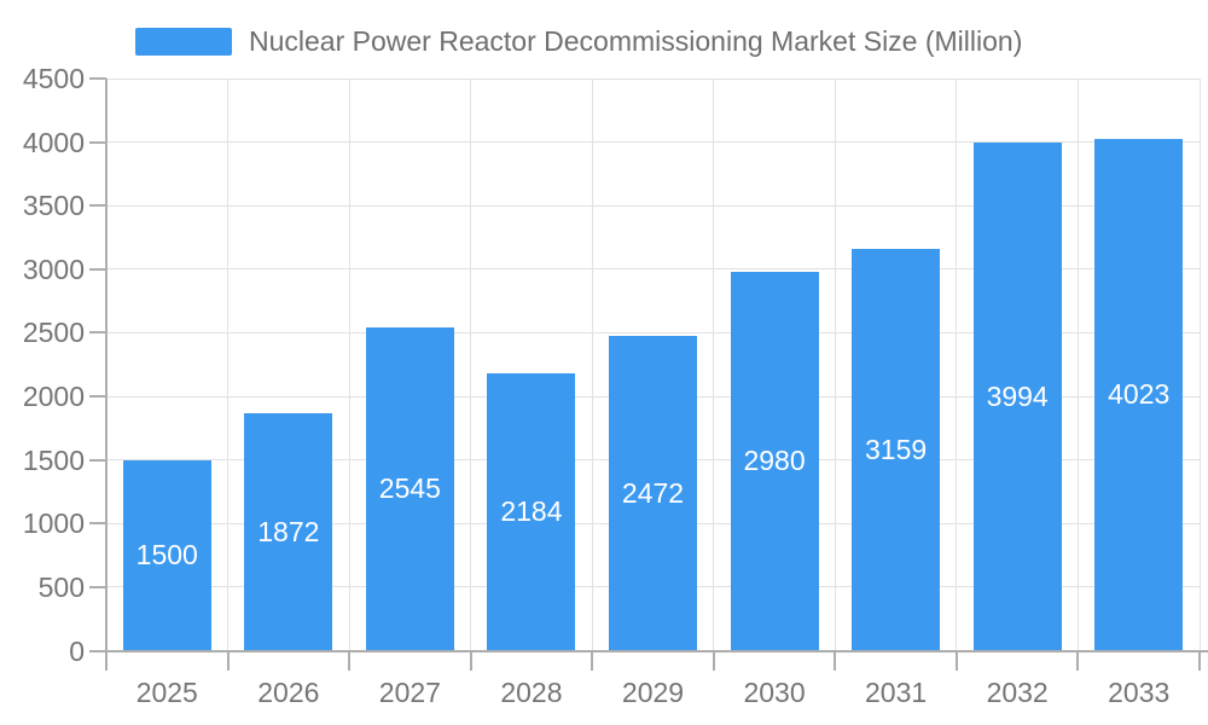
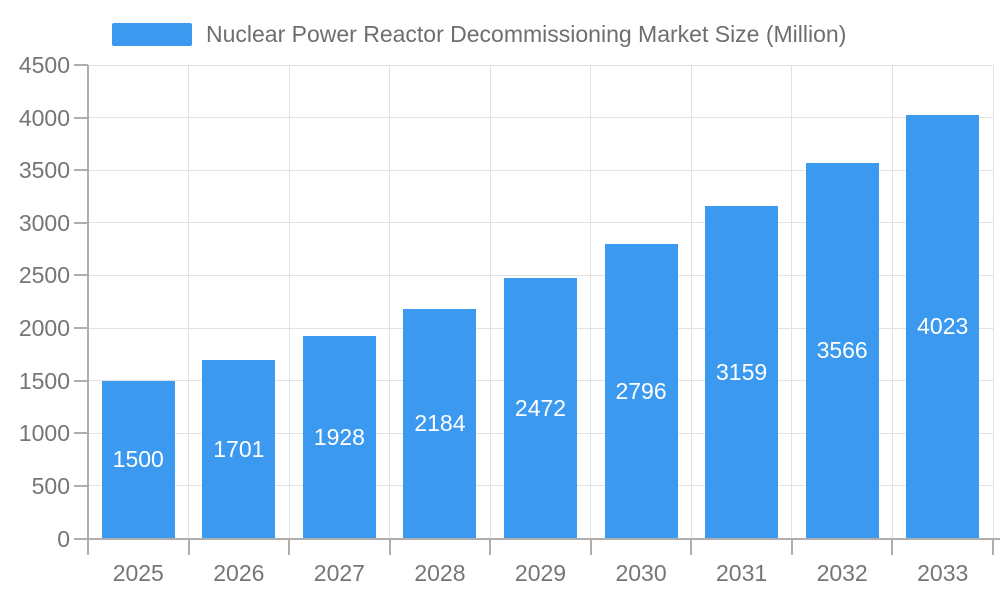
2026: 1872 -> 1701
2027: 2545 -> 1928
2030: 2980 -> 2796
2032: 3994 -> 3566
